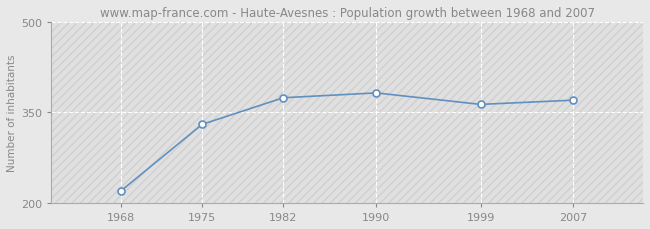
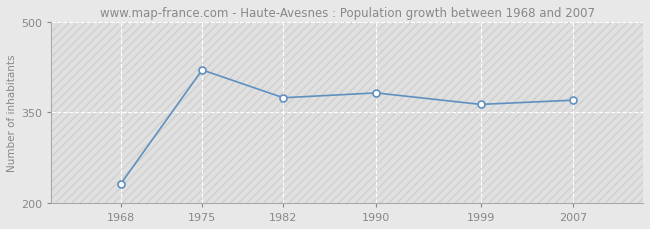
1968: 220 -> 232
1975: 330 -> 420
